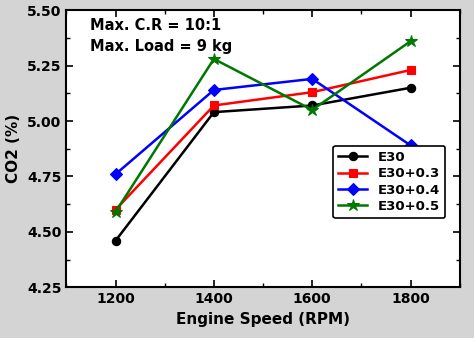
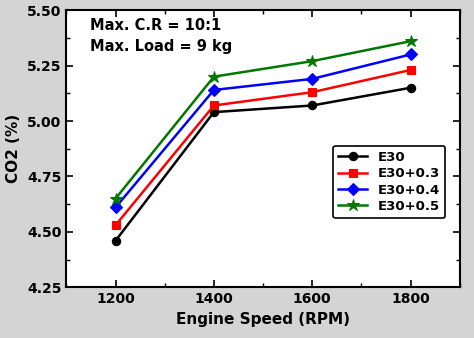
E30+0.3/1200: 4.60 -> 4.53
E30+0.4/1200: 4.76 -> 4.61
E30+0.5/1200: 4.59 -> 4.65
E30+0.5/1400: 5.28 -> 5.20
E30+0.5/1600: 5.05 -> 5.27
E30+0.4/1800: 4.89 -> 5.30
